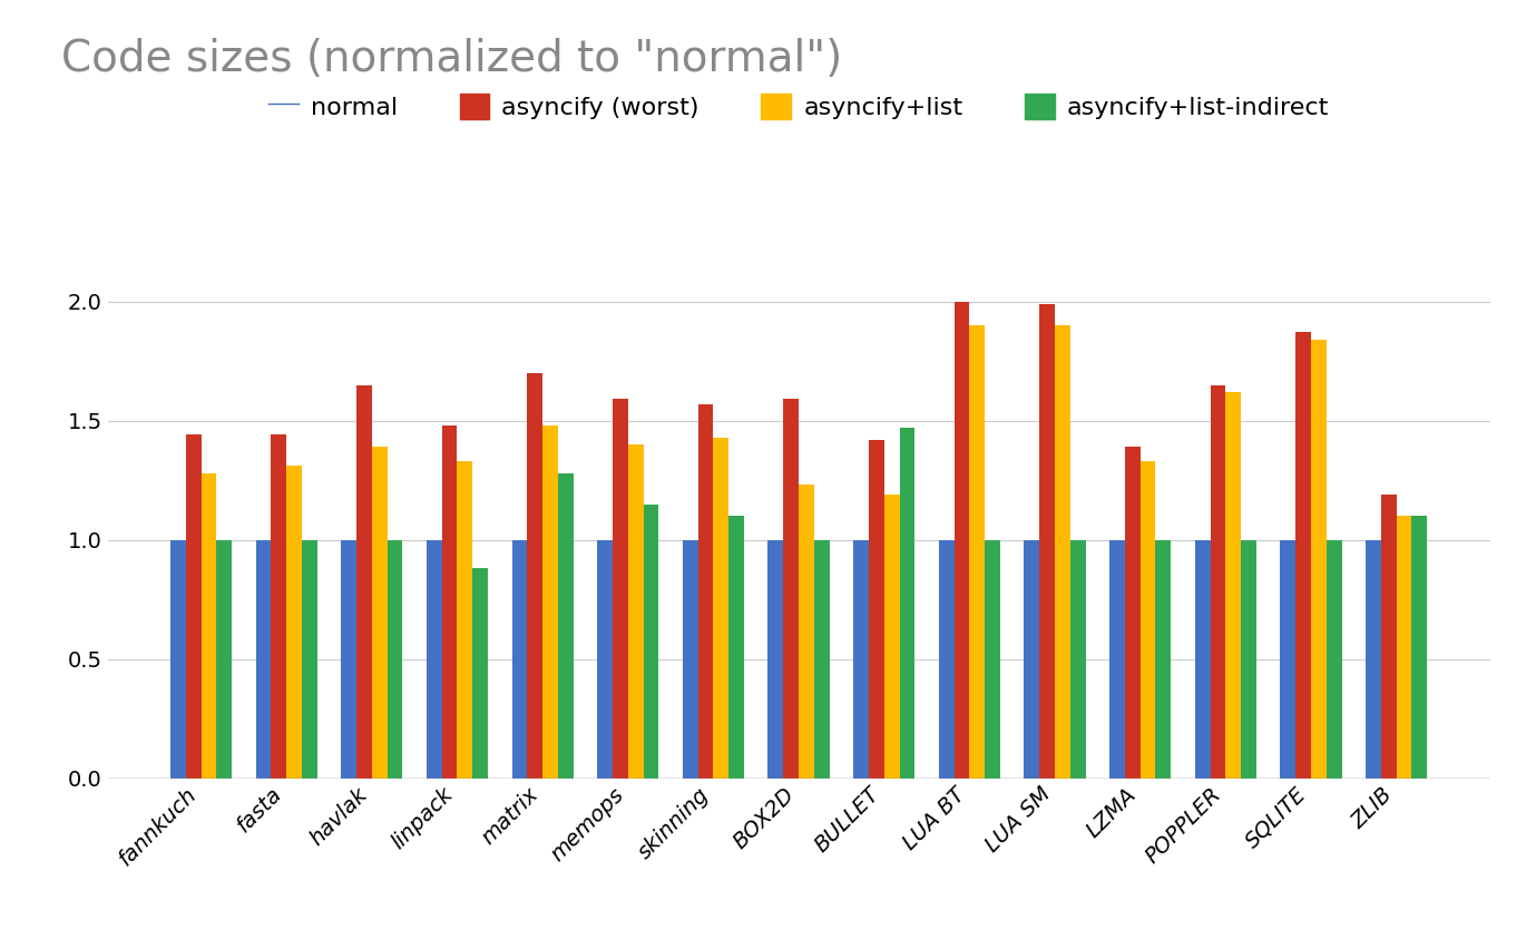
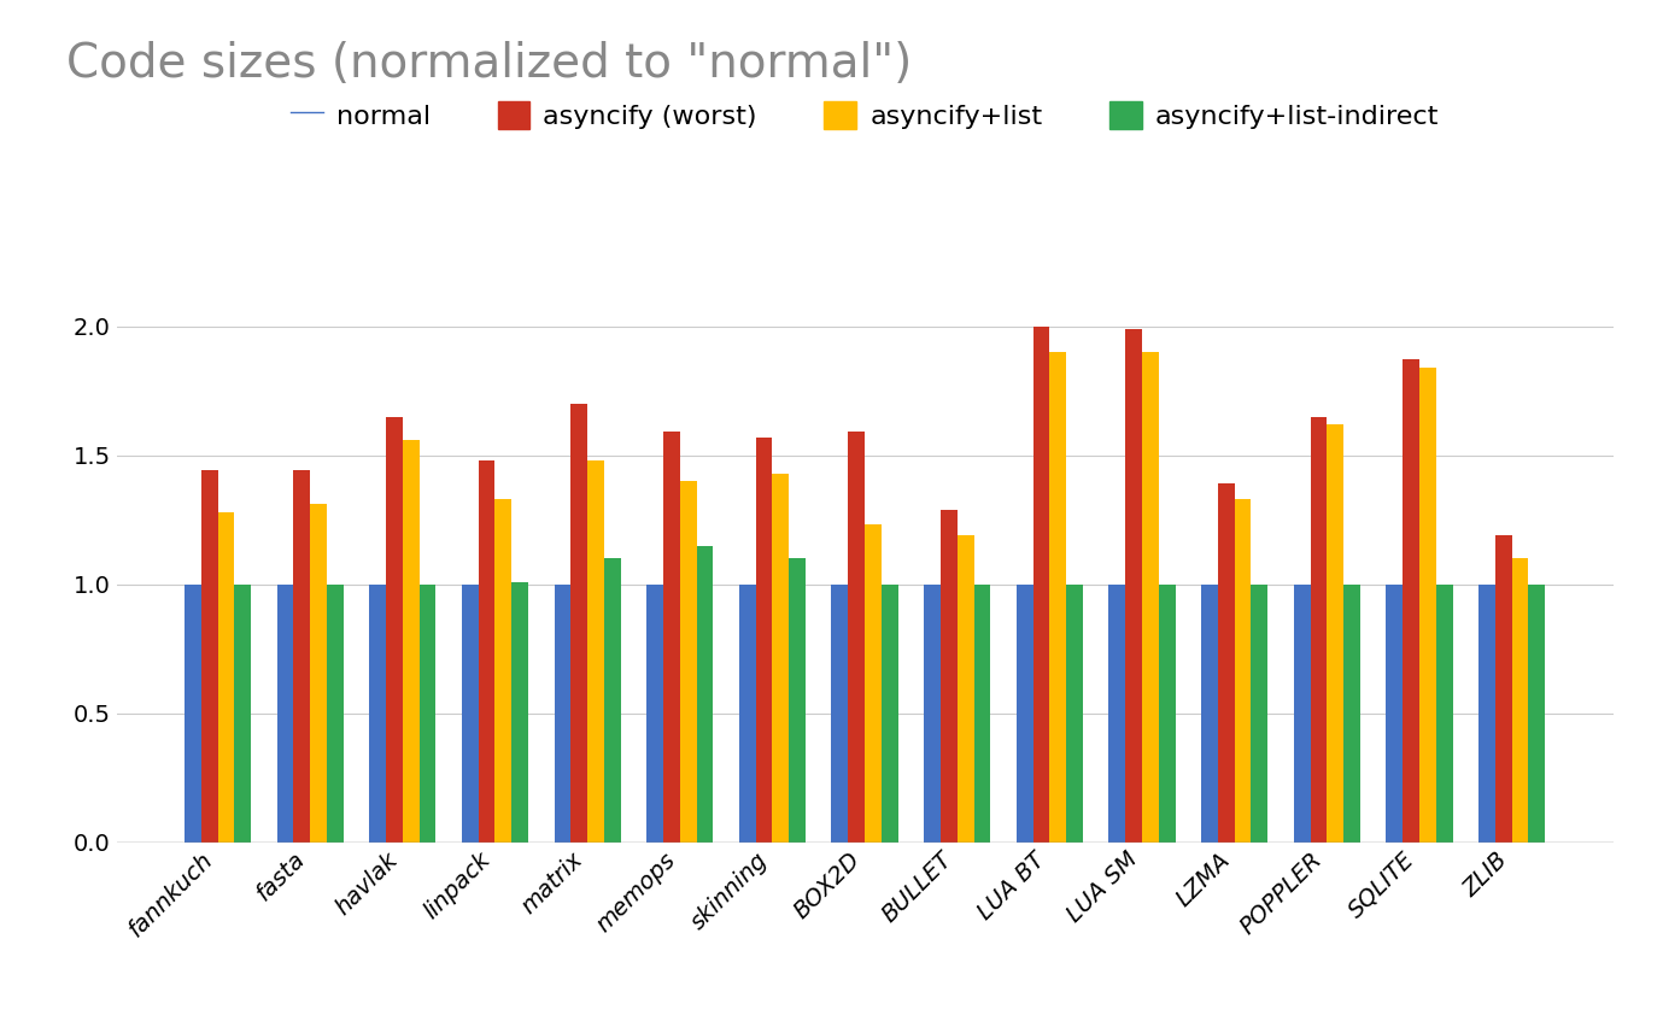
asyncify+list/havlak: 1.39 -> 1.56
asyncify+list-indirect/linpack: 0.88 -> 1.01
asyncify+list-indirect/matrix: 1.28 -> 1.10
asyncify (worst)/BULLET: 1.42 -> 1.29
asyncify+list-indirect/BULLET: 1.47 -> 1.00
asyncify+list-indirect/ZLIB: 1.10 -> 1.00
